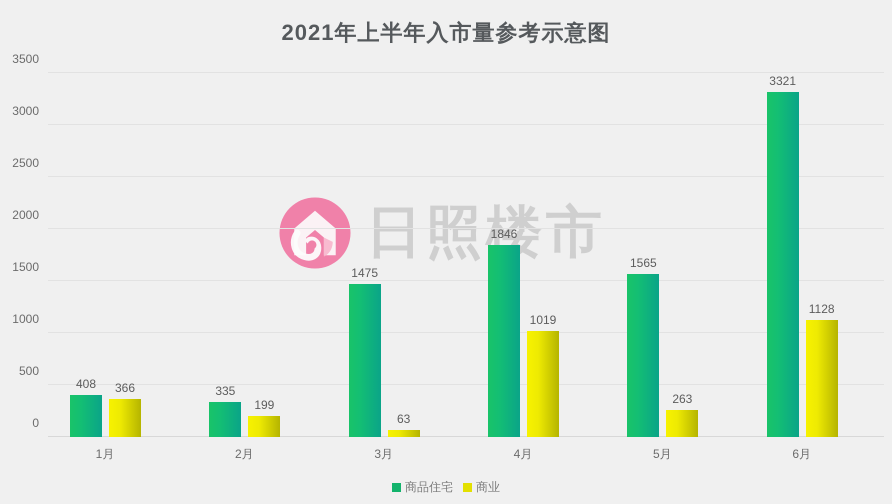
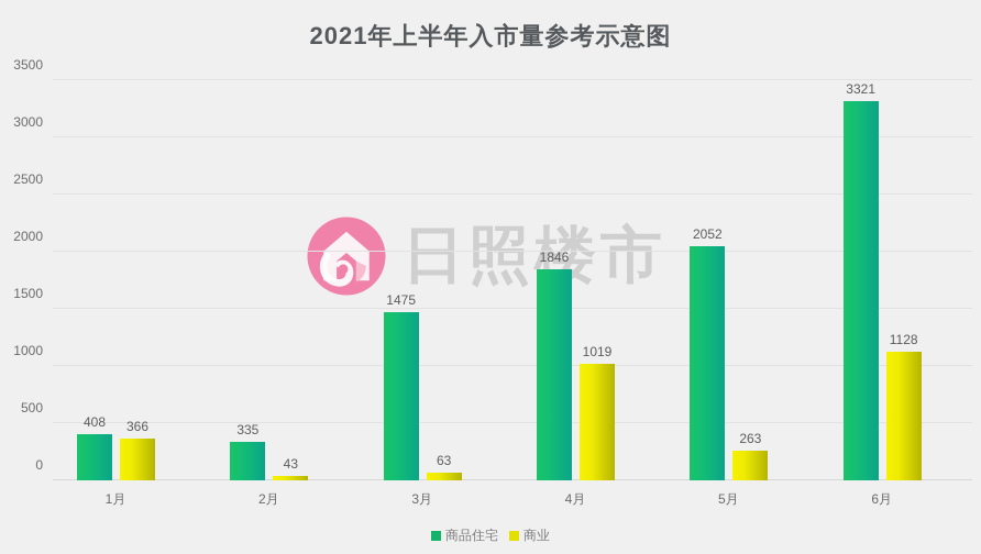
商业/2月: 199 -> 43
商品住宅/5月: 1565 -> 2052
